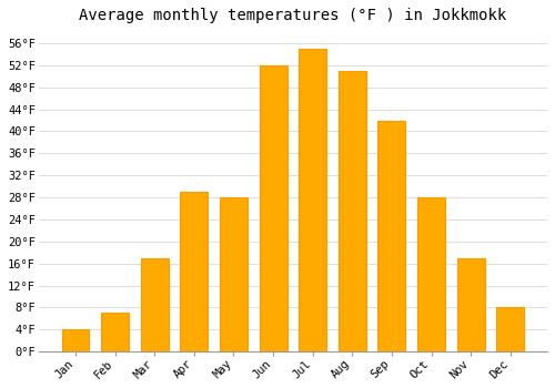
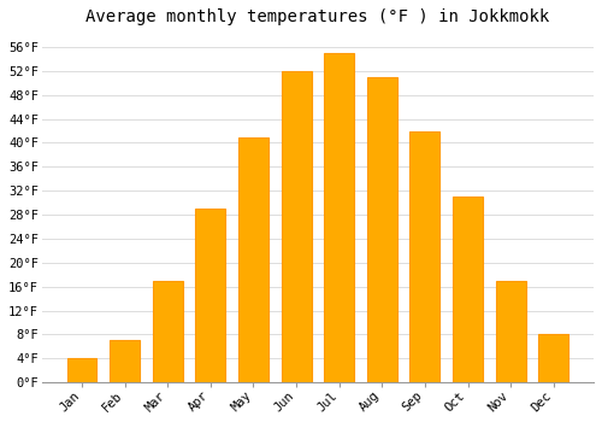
May: 28°F -> 41°F
Oct: 28°F -> 31°F
